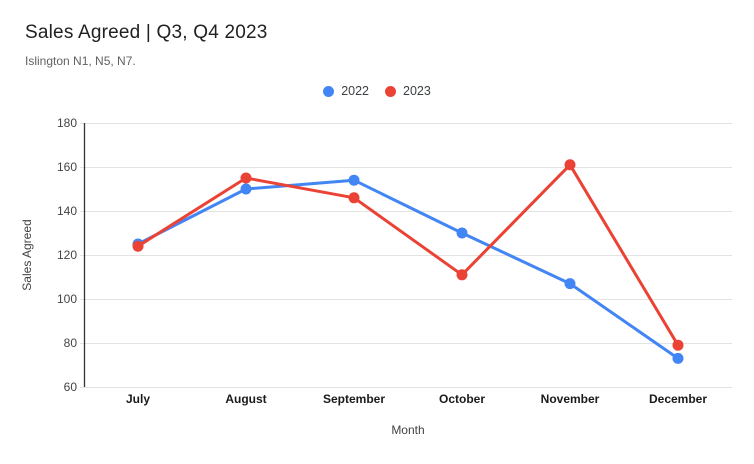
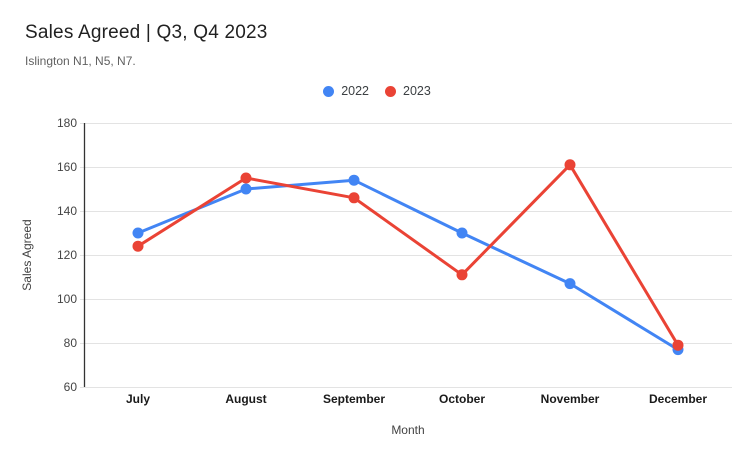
2022/July: 125 -> 130
2022/December: 73 -> 77
